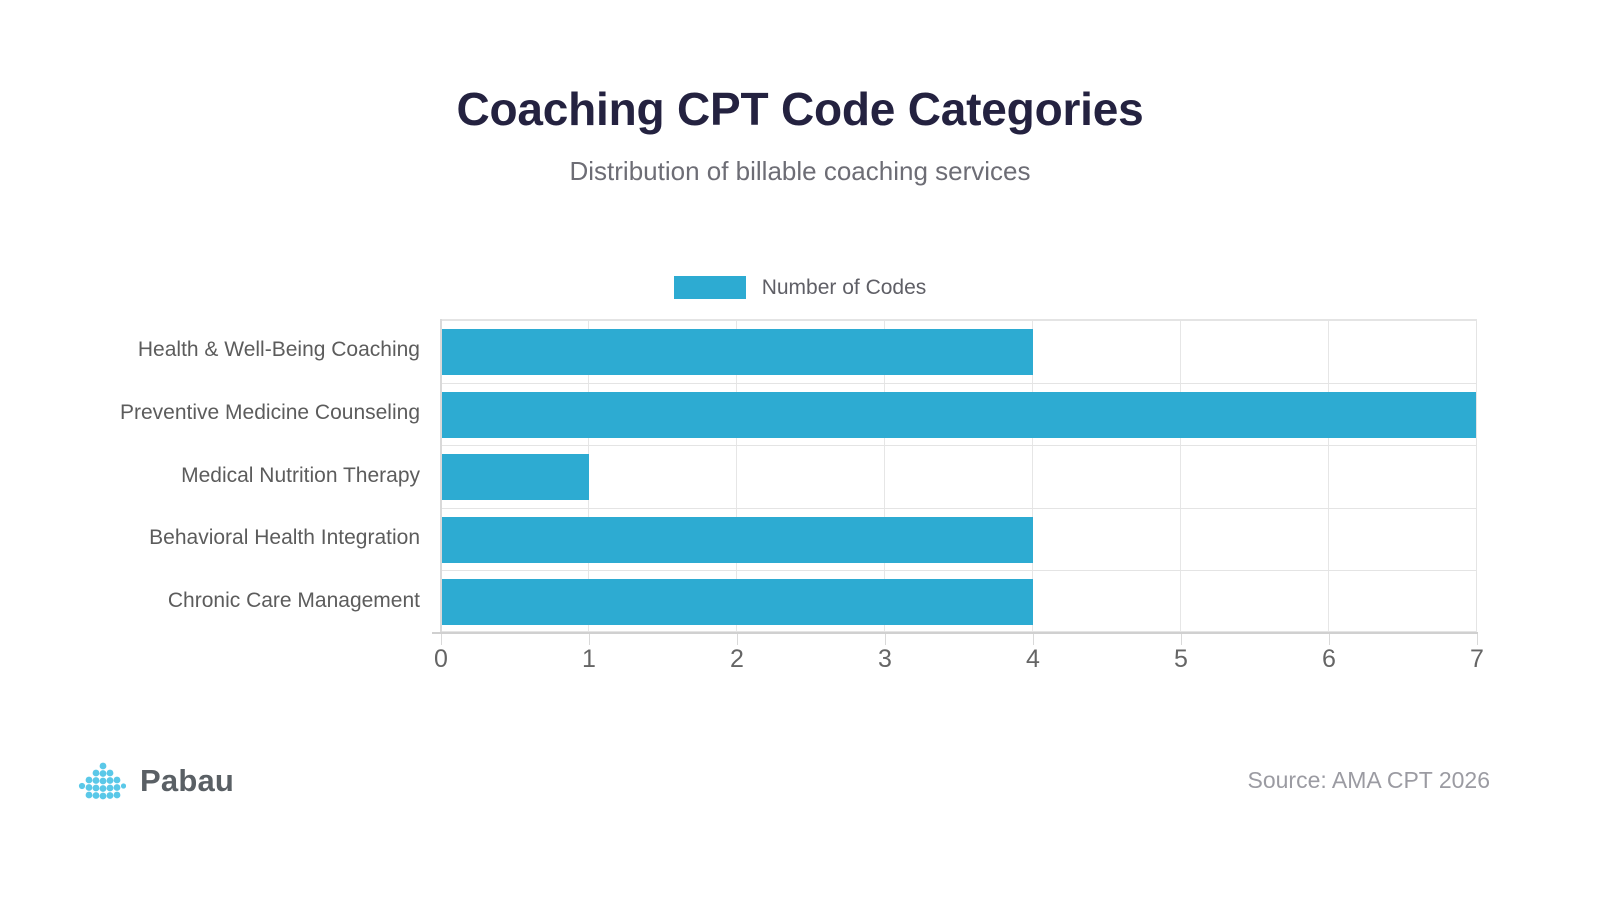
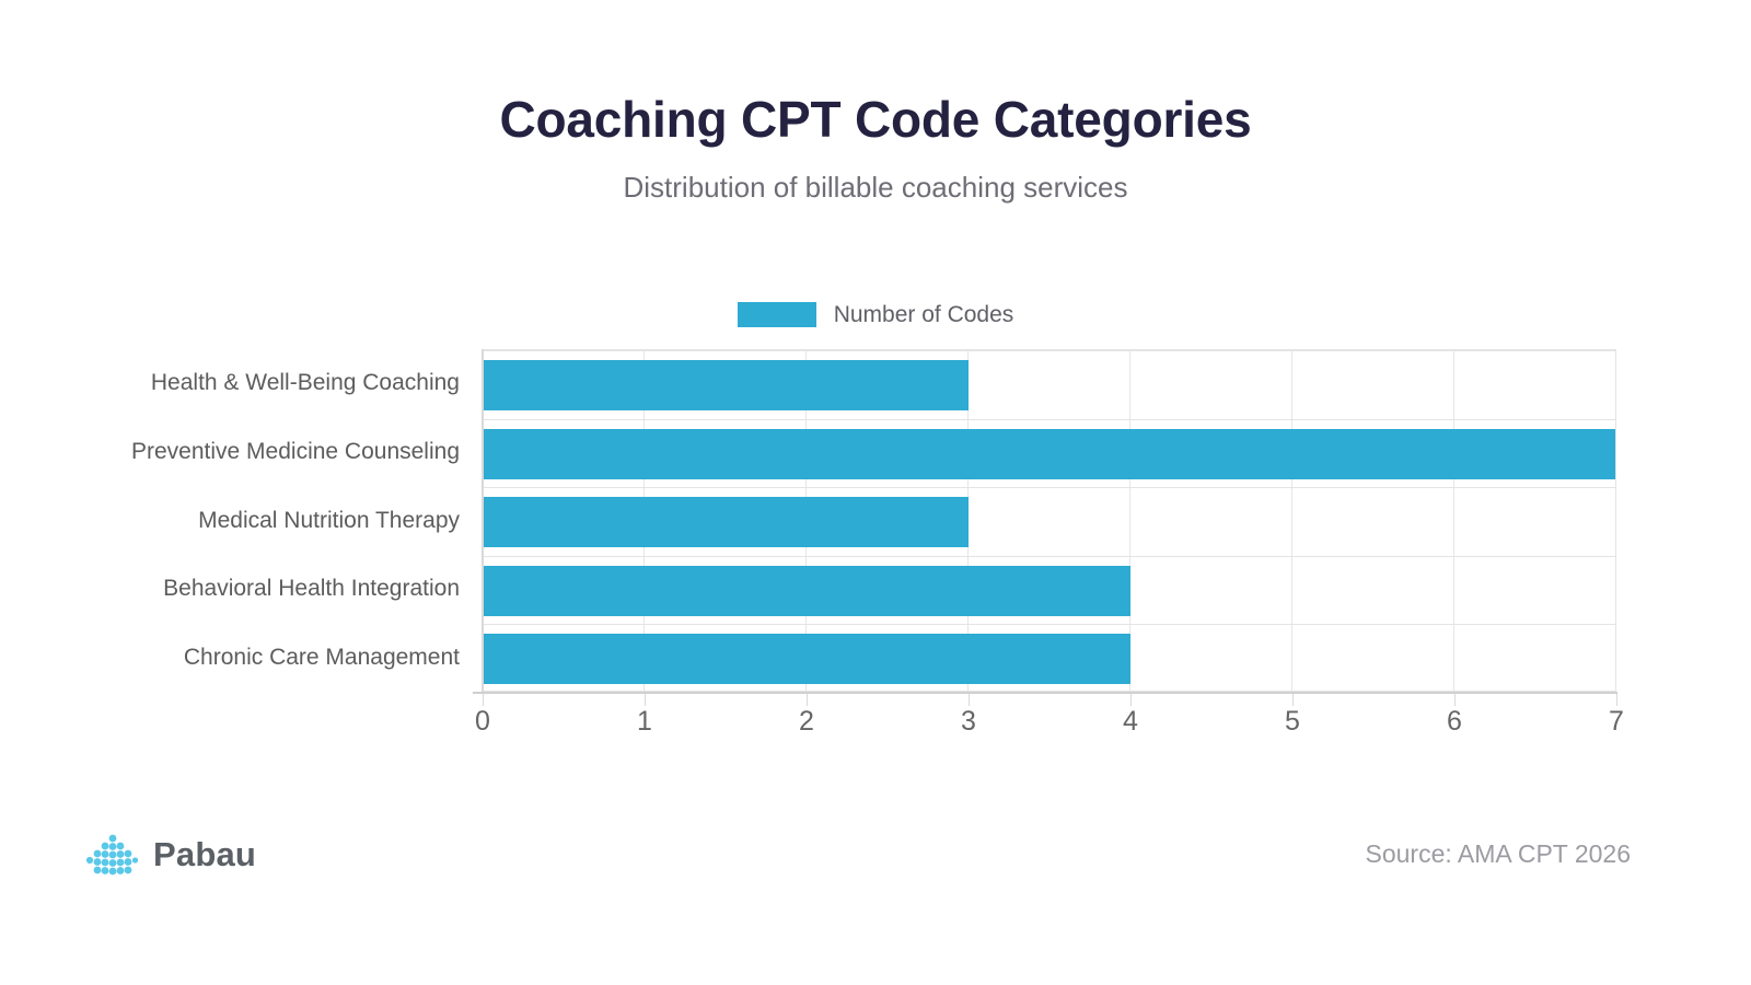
Health & Well-Being Coaching: 4 -> 3
Medical Nutrition Therapy: 1 -> 3
